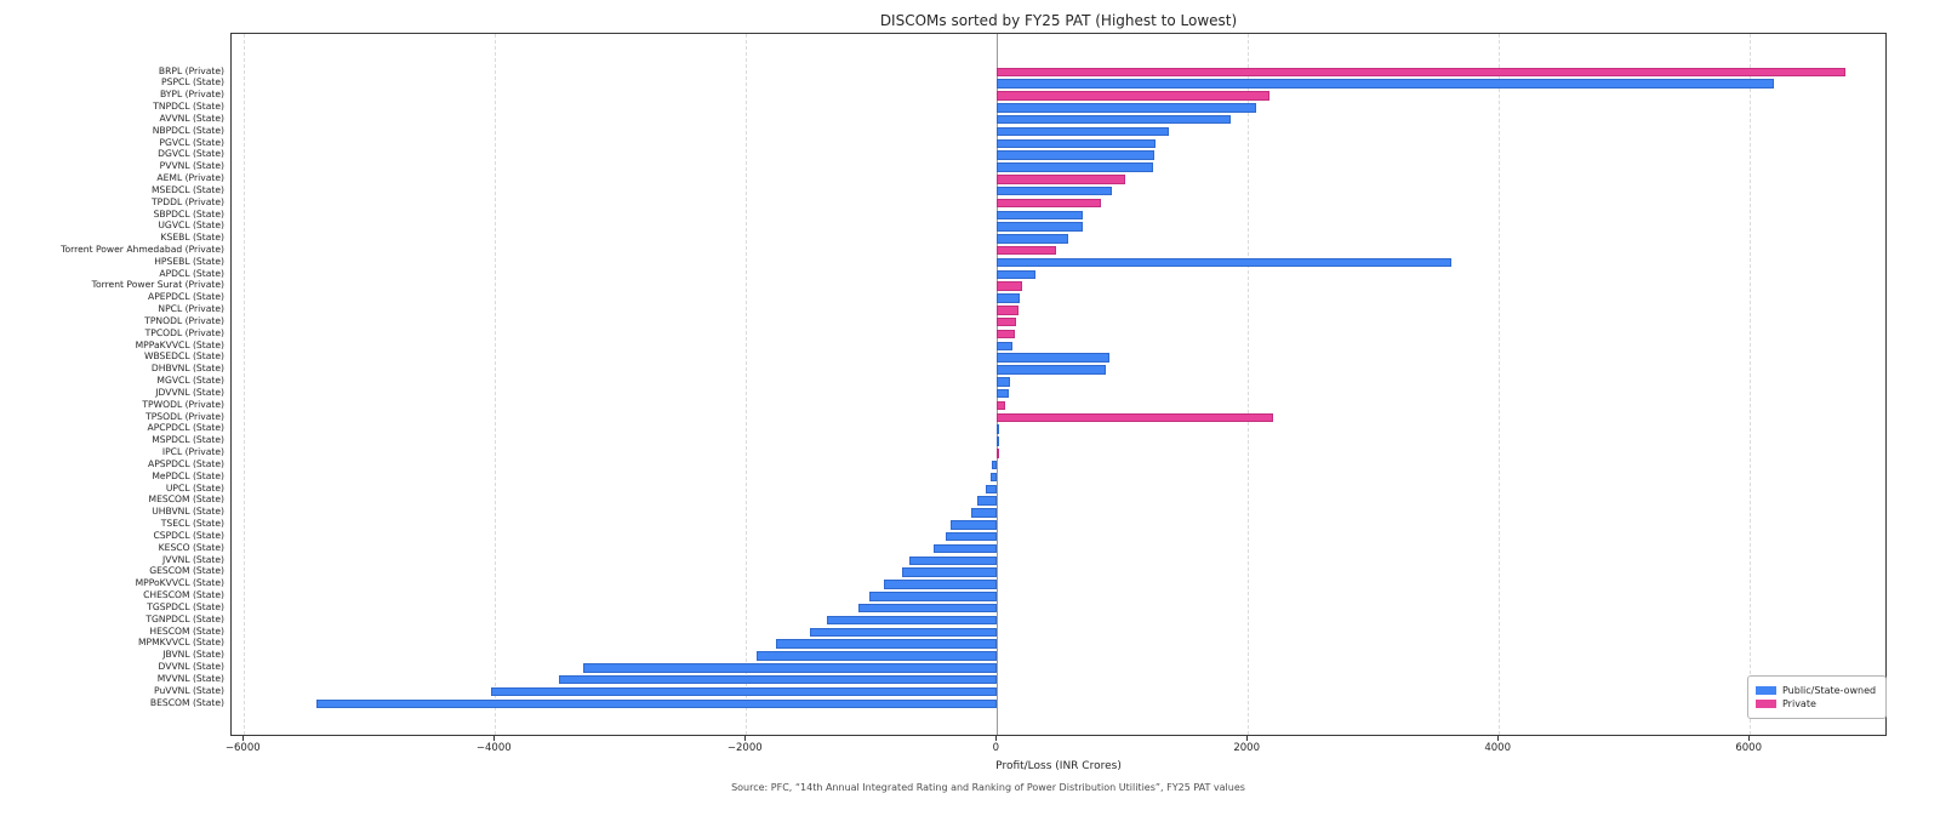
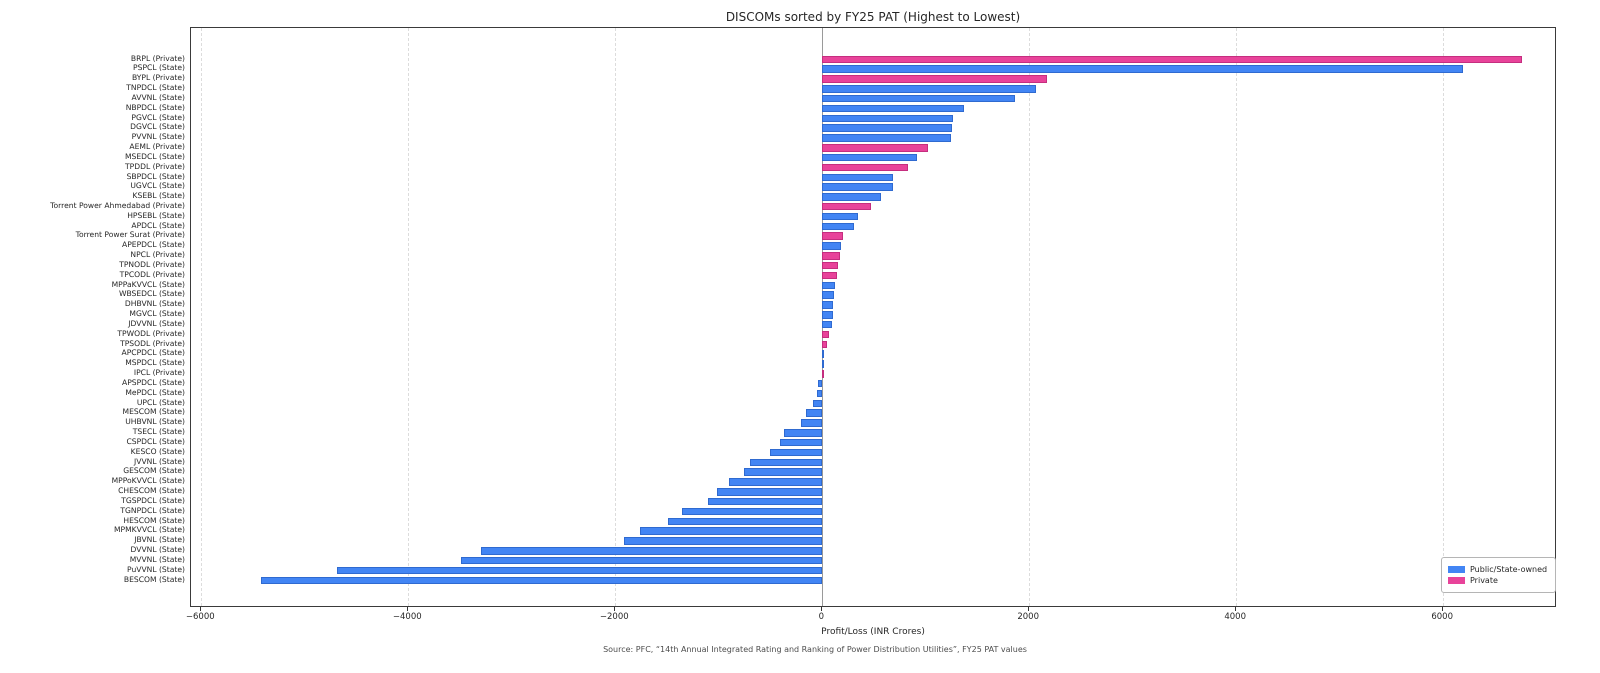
HPSEBL (State): 3620 -> 340
WBSEDCL (State): 900 -> 110
DHBVNL (State): 870 -> 100
TPSODL (Private): 2200 -> 40
PuVVNL (State): -4030 -> -4690
